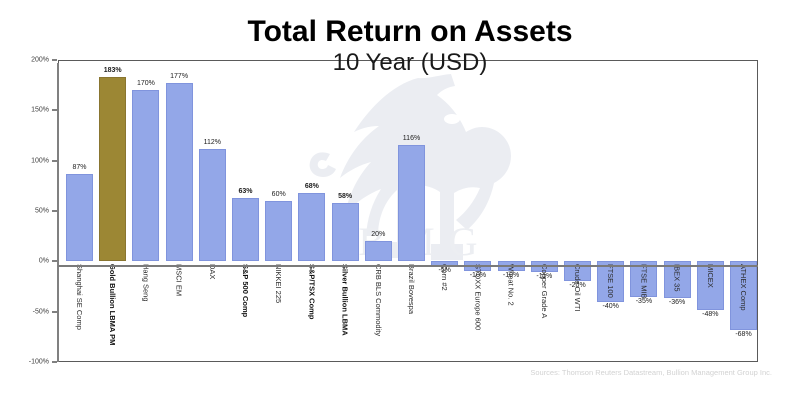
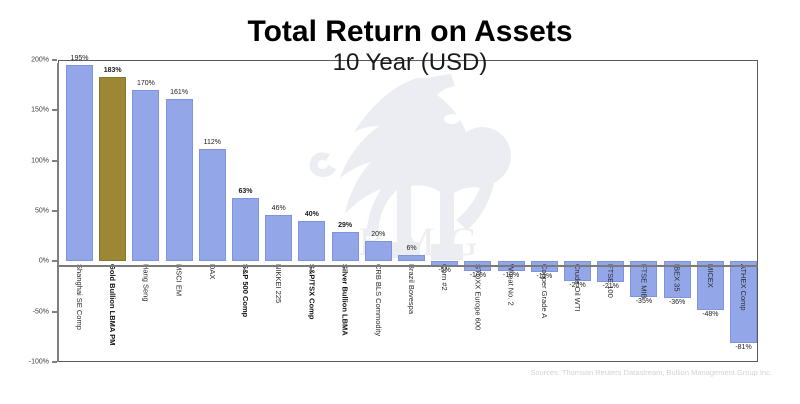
Shanghai SE Comp: 87% -> 195%
MSCI EM: 177% -> 161%
NIKKEI 225: 60% -> 46%
S&P/TSX Comp: 68% -> 40%
Silver Bullion LBMA: 58% -> 29%
Brazil Bovespa: 116% -> 6%
FTSE 100: -40% -> -21%
ATHEX Comp: -68% -> -81%
